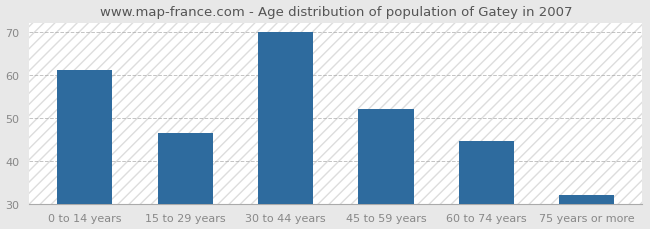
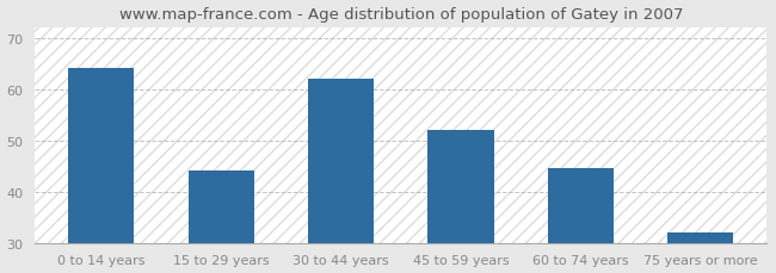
0 to 14 years: 61.0 -> 64.0
15 to 29 years: 46.5 -> 44.0
30 to 44 years: 70.0 -> 62.0
